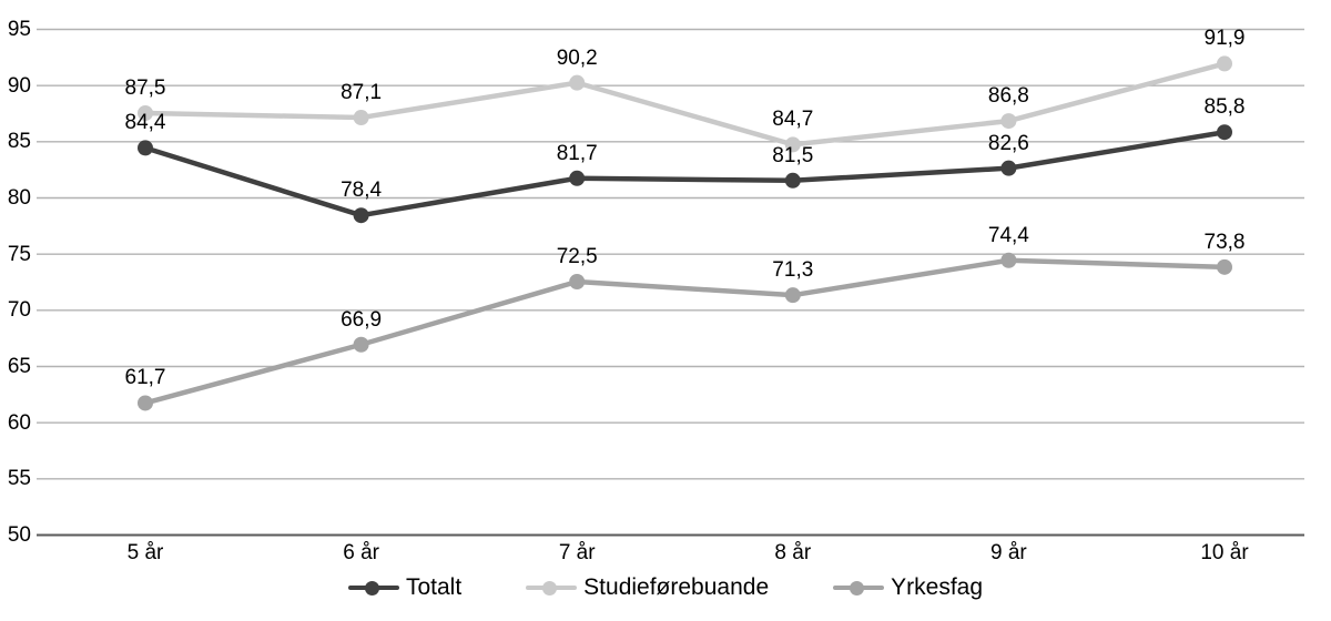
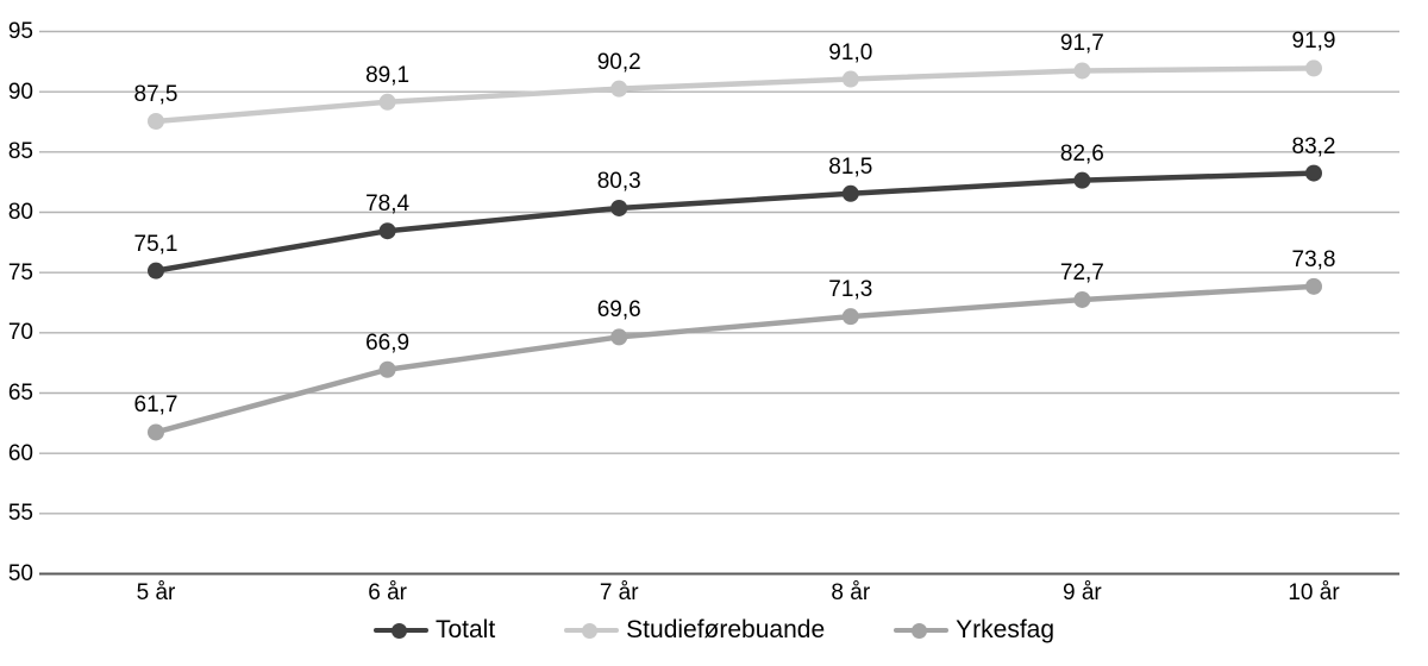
Totalt/5 år: 84,4 -> 75,1
Studieførebuande/6 år: 87,1 -> 89,1
Totalt/7 år: 81,7 -> 80,3
Yrkesfag/7 år: 72,5 -> 69,6
Studieførebuande/8 år: 84,7 -> 91,0
Studieførebuande/9 år: 86,8 -> 91,7
Yrkesfag/9 år: 74,4 -> 72,7
Totalt/10 år: 85,8 -> 83,2
